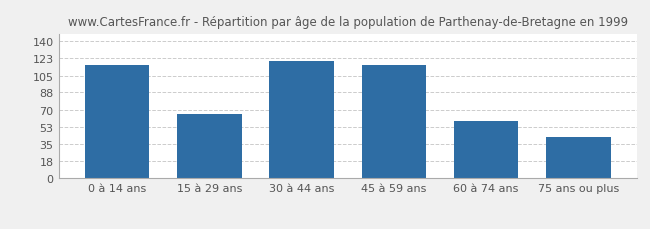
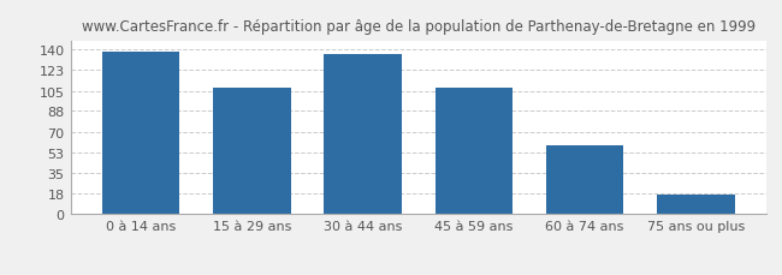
0 à 14 ans: 116 -> 138
15 à 29 ans: 66 -> 108
30 à 44 ans: 120 -> 136
45 à 59 ans: 116 -> 108
75 ans ou plus: 42 -> 17
